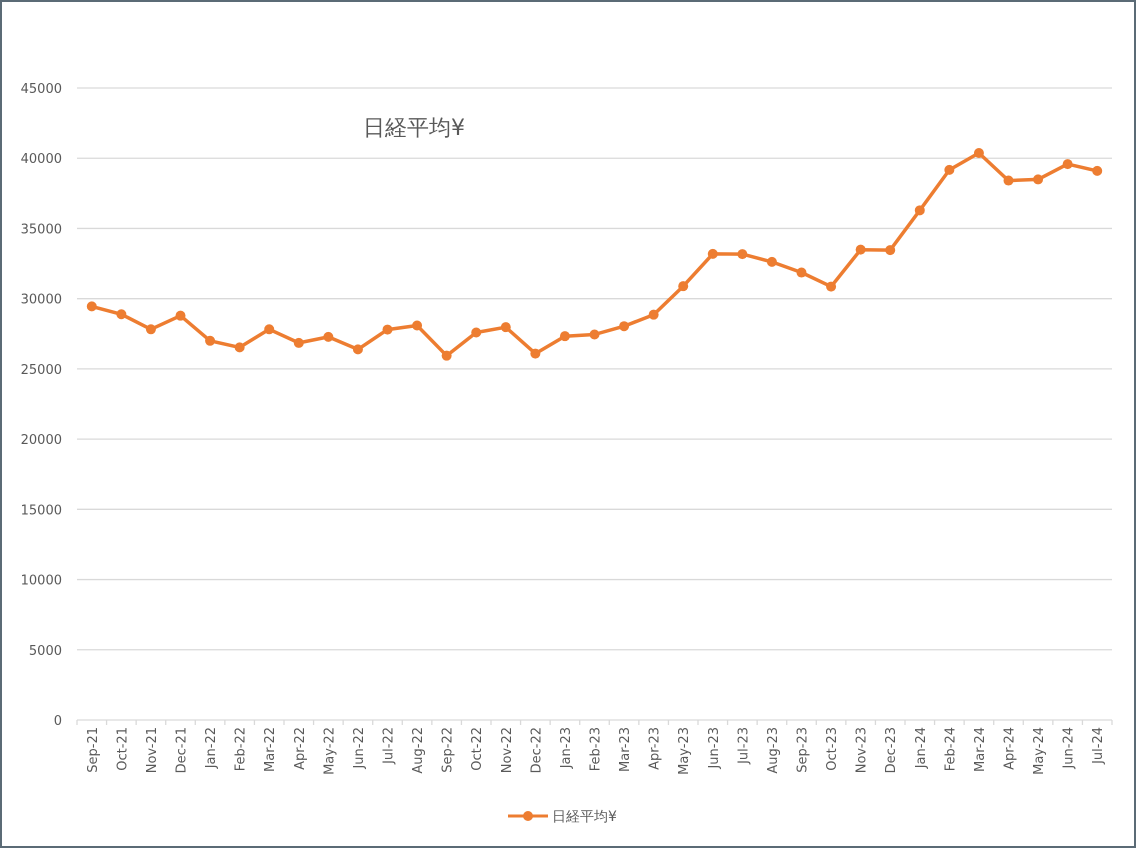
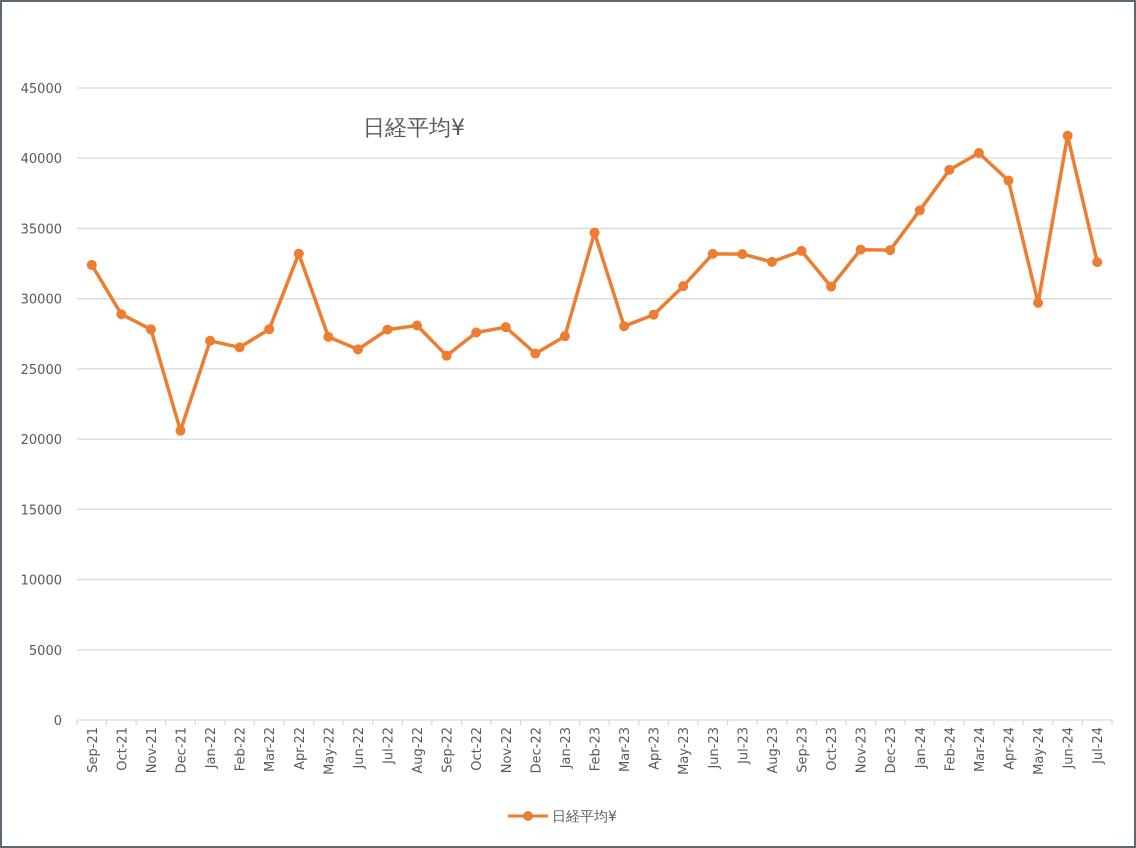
Sep-21: 29400 -> 32400
Dec-21: 28800 -> 20600
Apr-22: 26800 -> 33200
Feb-23: 27400 -> 34700
Sep-23: 31900 -> 33400
May-24: 38500 -> 29700
Jun-24: 39600 -> 41600
Jul-24: 39100 -> 32600
